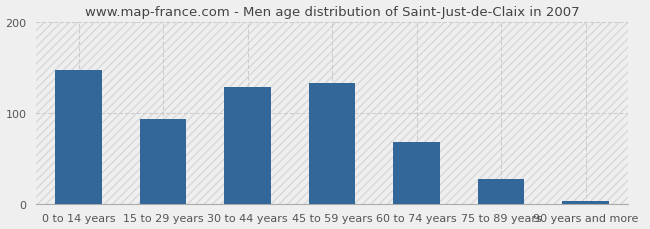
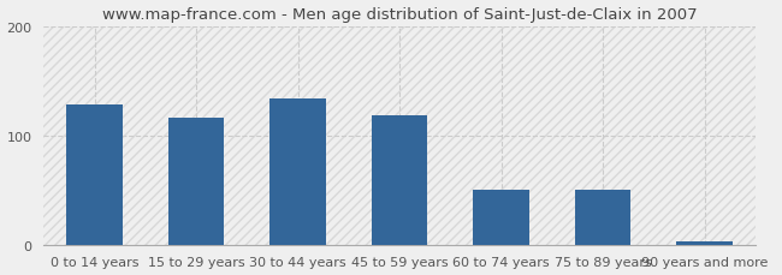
0 to 14 years: 147 -> 128
15 to 29 years: 93 -> 116
30 to 44 years: 128 -> 134
45 to 59 years: 132 -> 118
60 to 74 years: 68 -> 50
75 to 89 years: 27 -> 50
